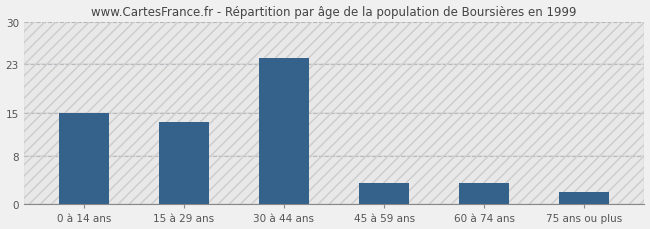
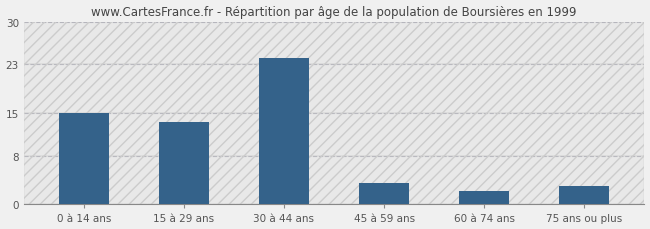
60 à 74 ans: 3.5 -> 2.2
75 ans ou plus: 2.0 -> 3.0
